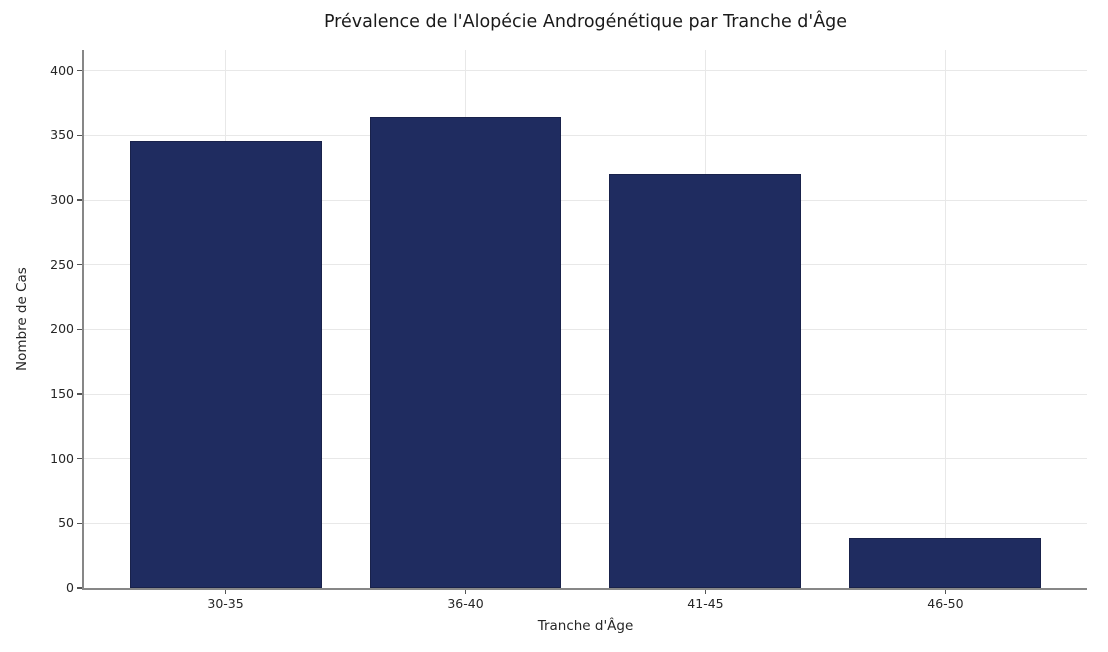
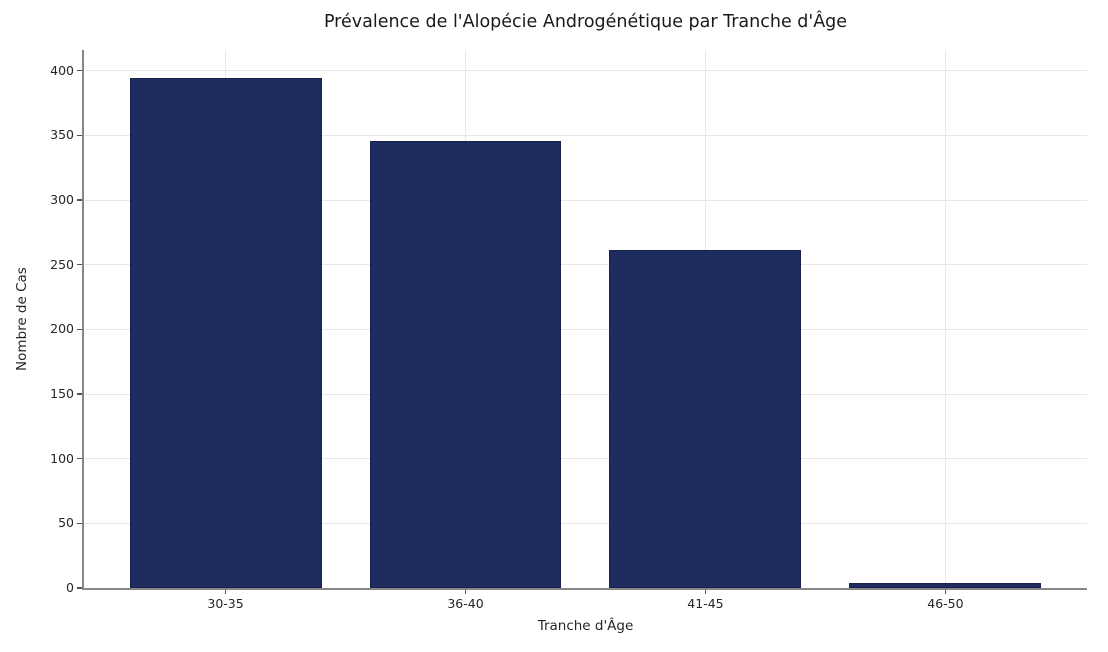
30-35: 346 -> 394
36-40: 364 -> 346
41-45: 320 -> 261
46-50: 39 -> 4
